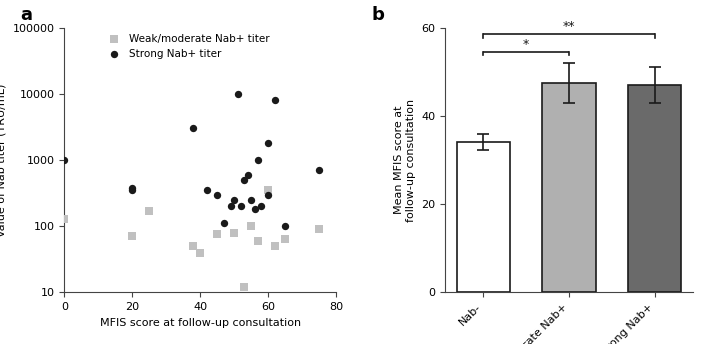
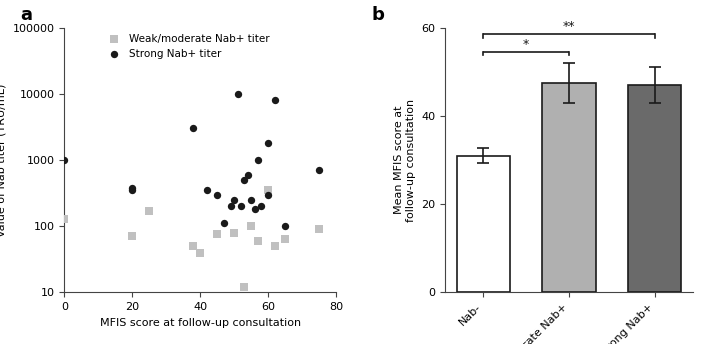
Nab-: 34.0 -> 31.0
